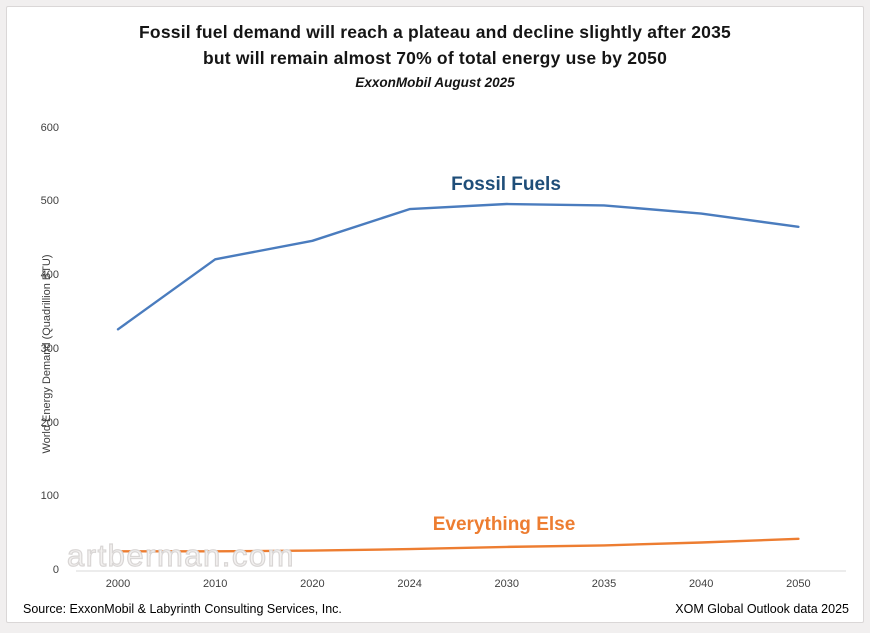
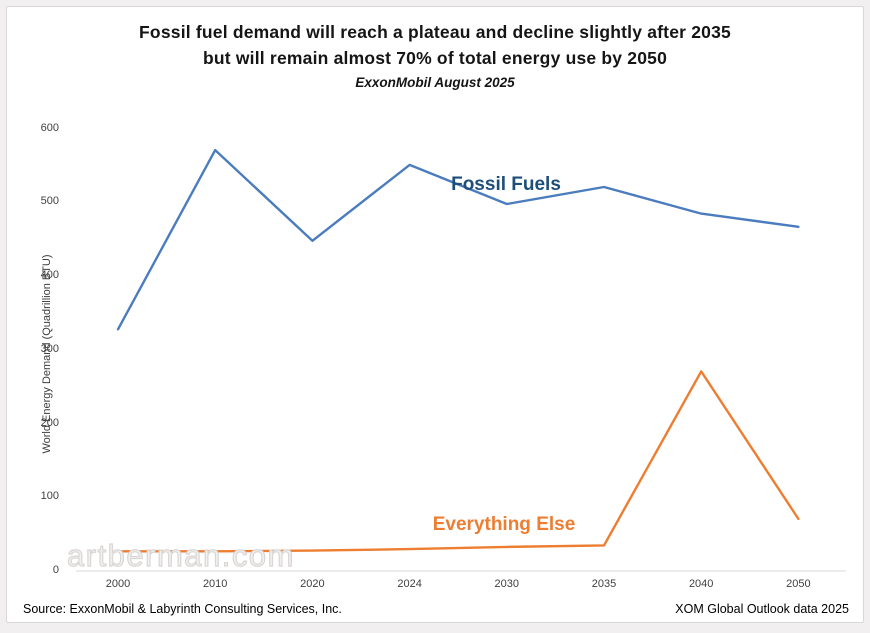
Fossil Fuels/2010: 420 -> 570
Fossil Fuels/2024: 490 -> 550
Fossil Fuels/2035: 500 -> 520
Everything Else/2040: 40 -> 270
Everything Else/2050: 40 -> 70
